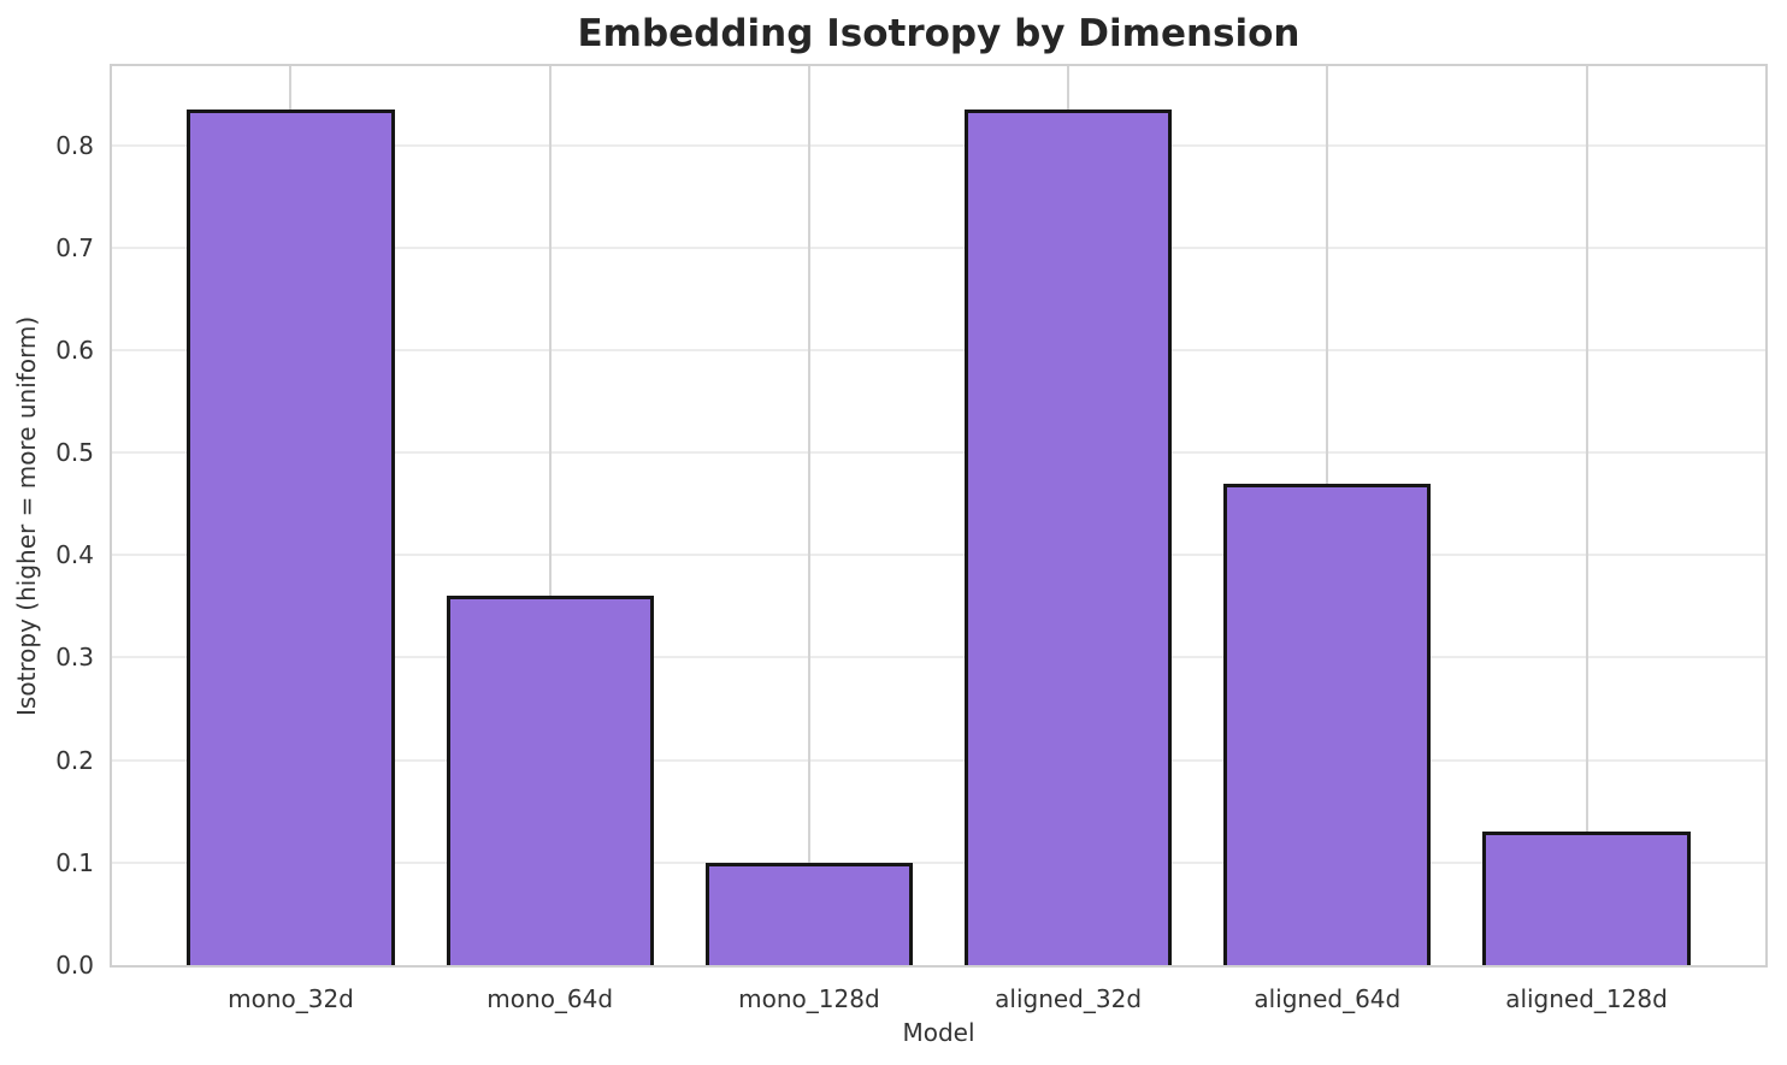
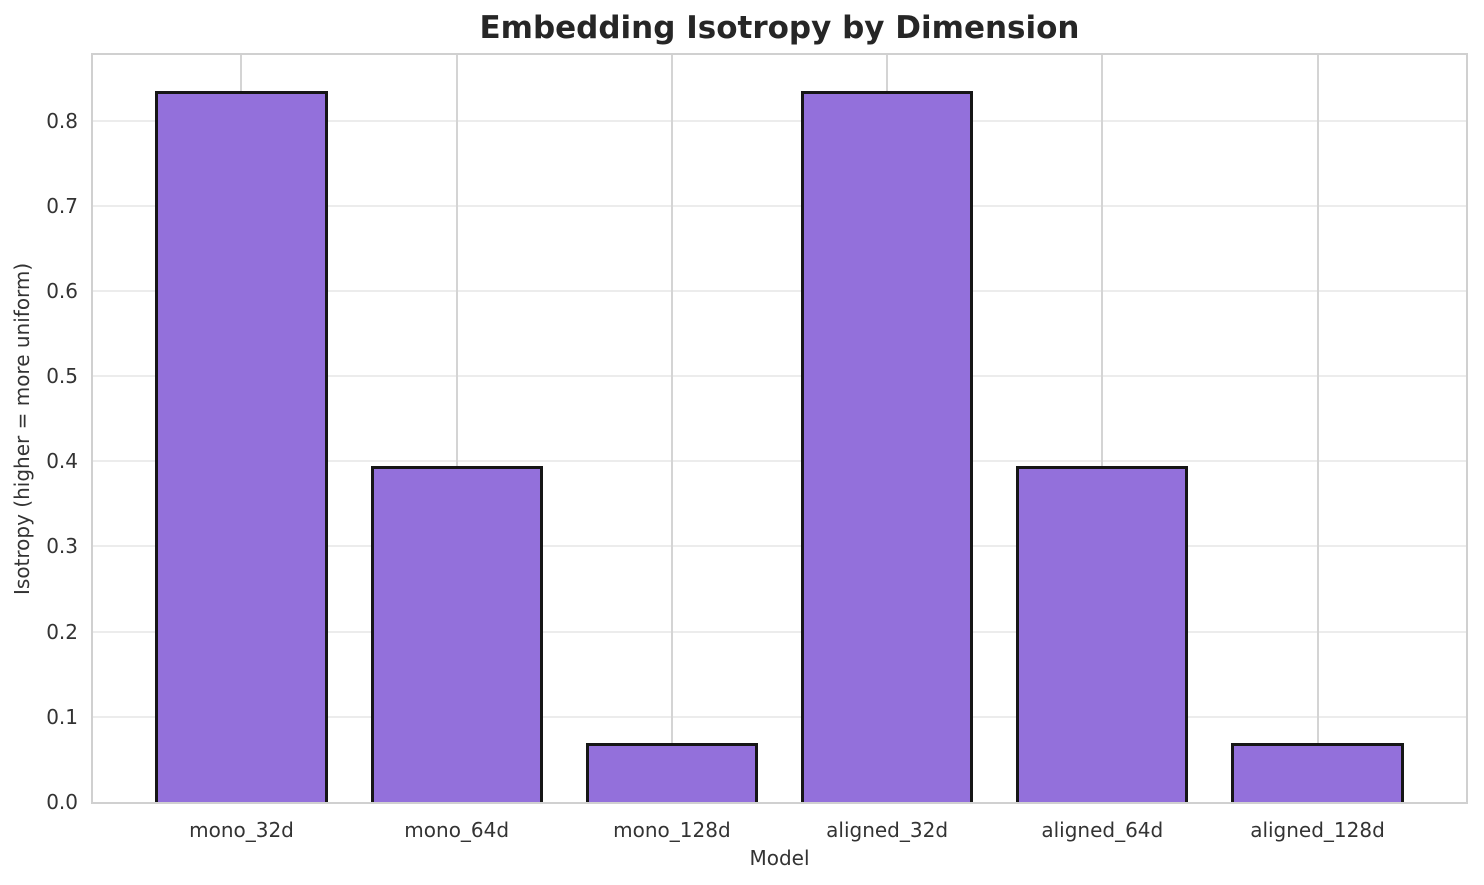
mono_64d: 0.36 -> 0.40
mono_128d: 0.10 -> 0.07
aligned_64d: 0.47 -> 0.40
aligned_128d: 0.13 -> 0.07
